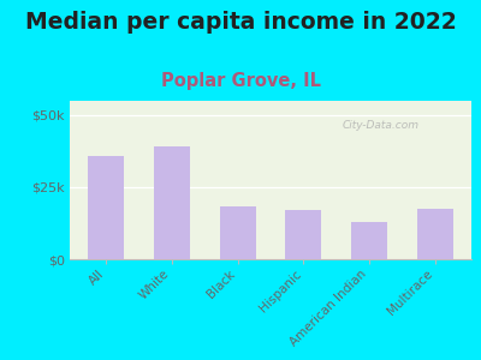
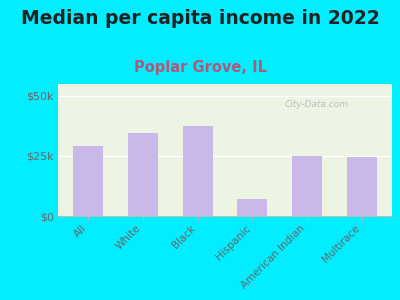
All: $36.0k -> $29.0k
White: $39.0k -> $34.5k
Black: $18.5k -> $37.5k
Hispanic: $17.0k -> $7.0k
American Indian: $13.0k -> $25.0k
Multirace: $17.5k -> $24.5k
